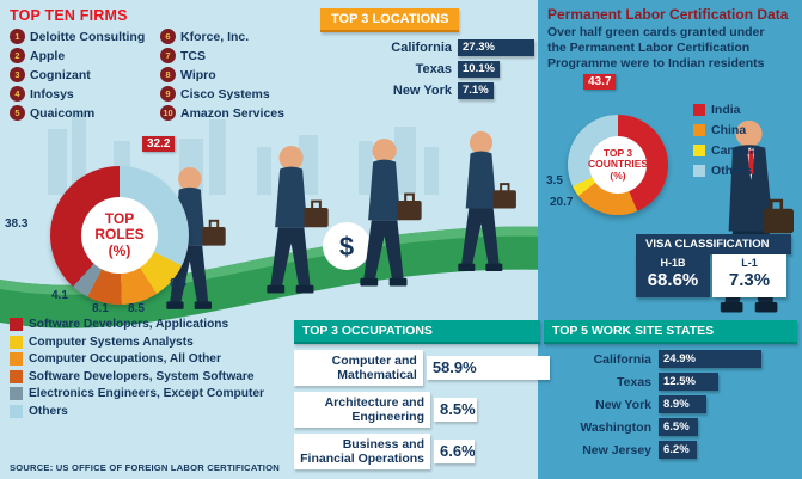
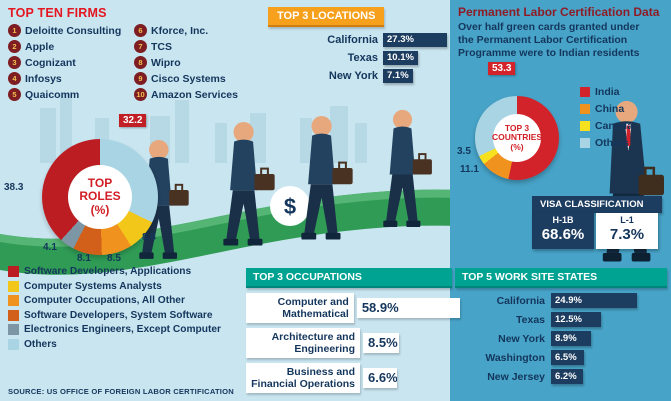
TOP 3 COUNTRIES (%)/India: 43.7 -> 53.3
TOP 3 COUNTRIES (%)/China: 20.7 -> 11.1
